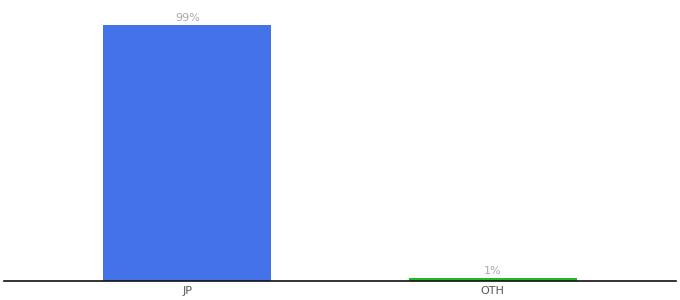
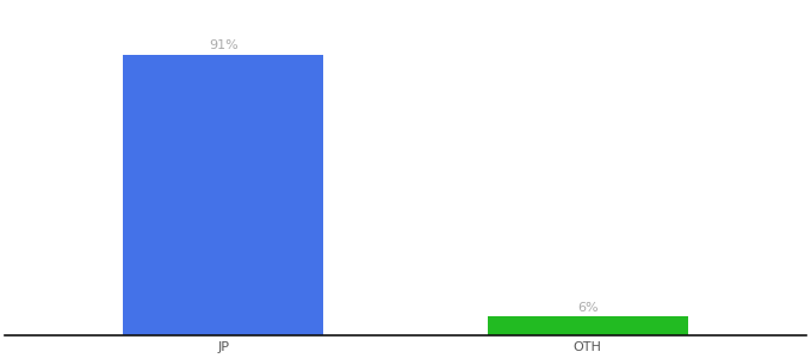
JP: 99% -> 91%
OTH: 1% -> 6%
